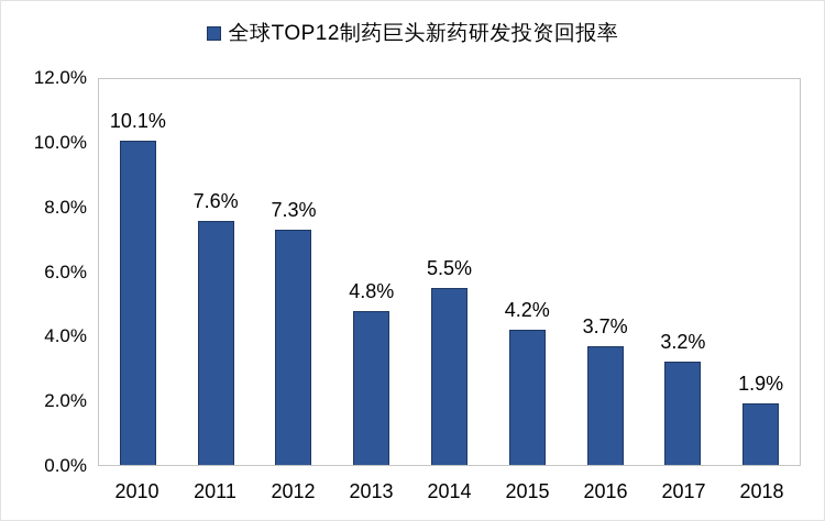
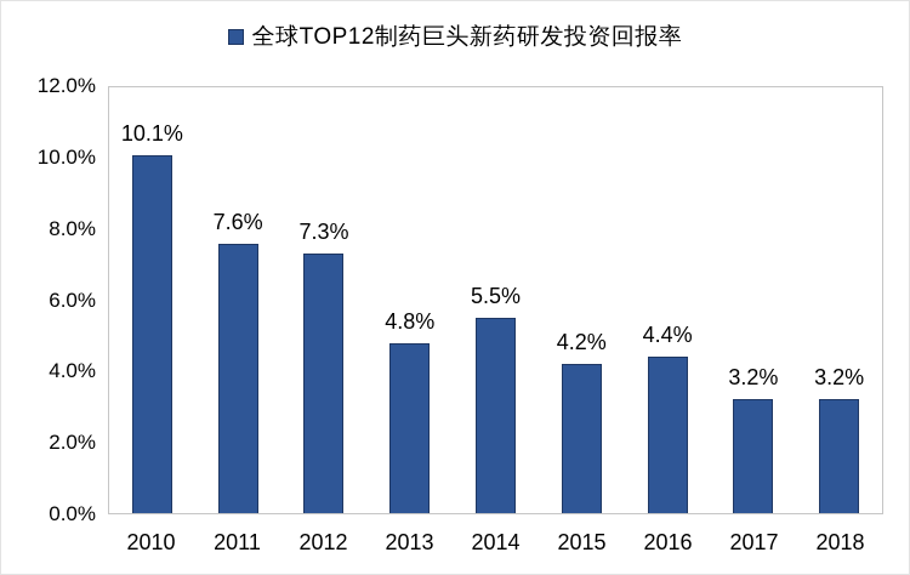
2016: 3.7% -> 4.4%
2018: 1.9% -> 3.2%
